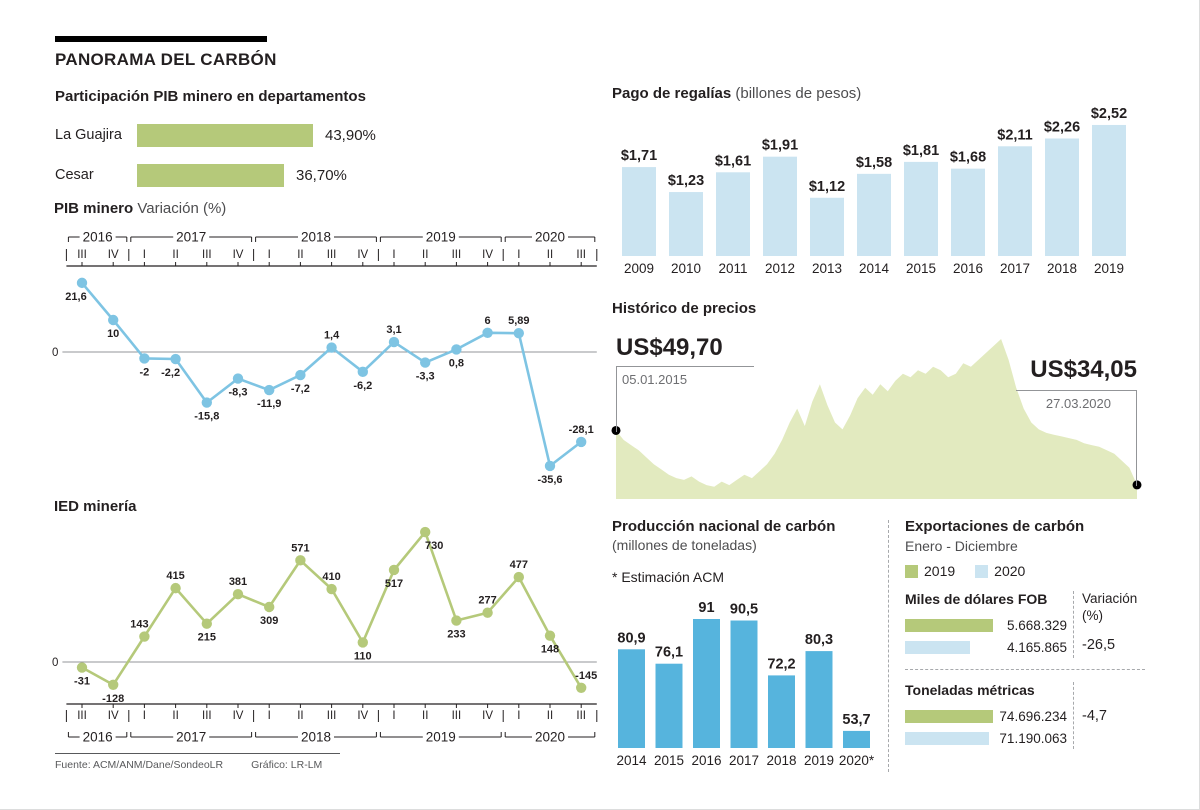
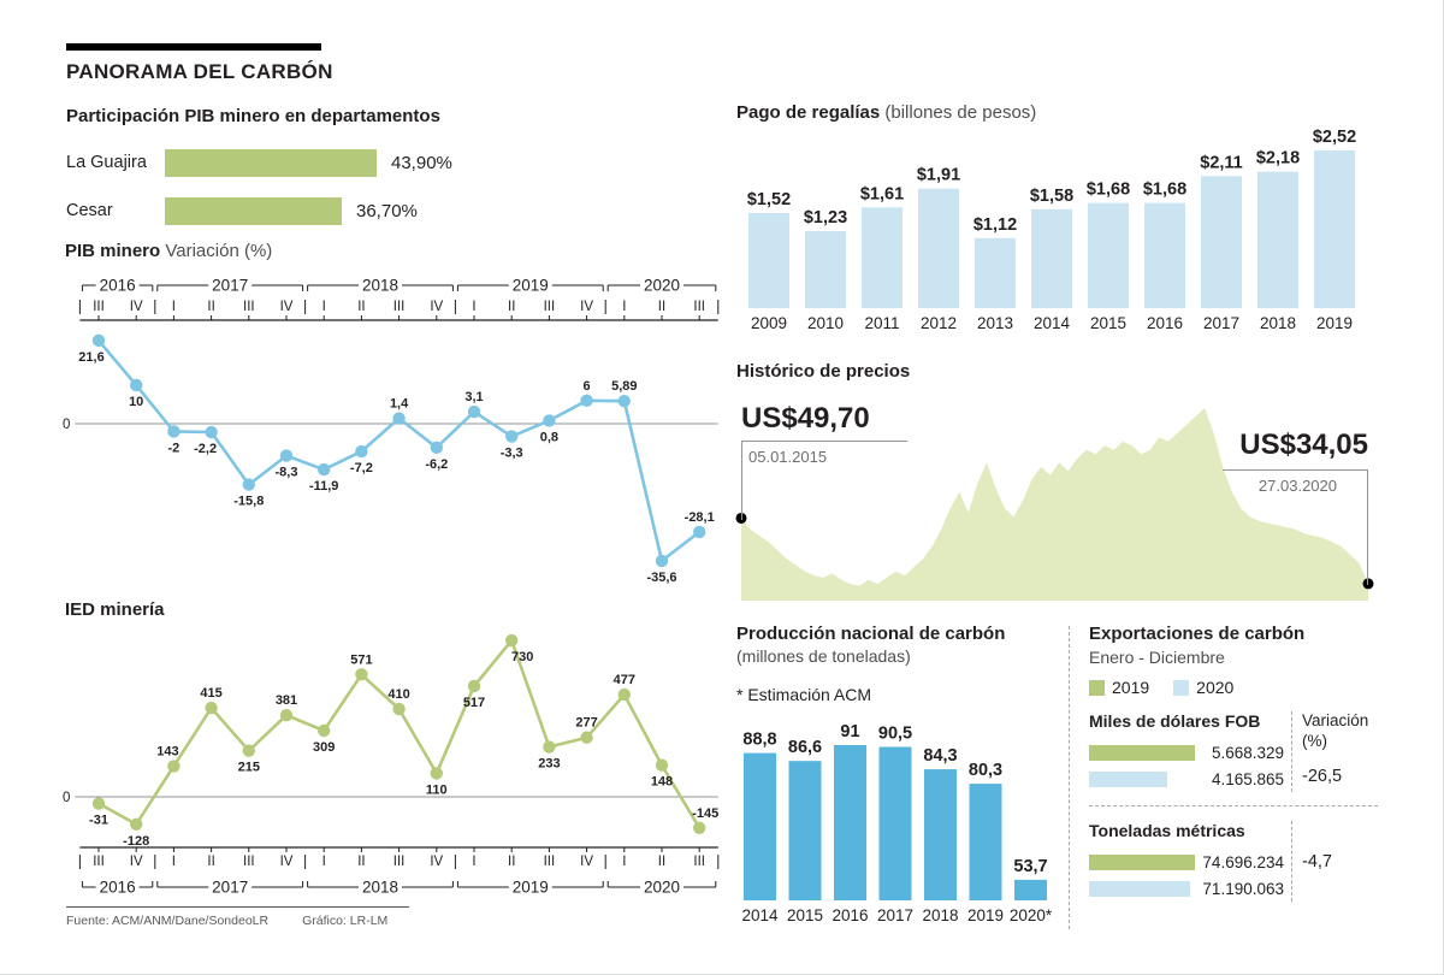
Pago de regalías/2009: $1,71 -> $1,52
Pago de regalías/2015: $1,81 -> $1,68
Pago de regalías/2018: $2,26 -> $2,18
Producción nacional de carbón/2014: 80,9 -> 88,8
Producción nacional de carbón/2015: 76,1 -> 86,6
Producción nacional de carbón/2018: 72,2 -> 84,3
